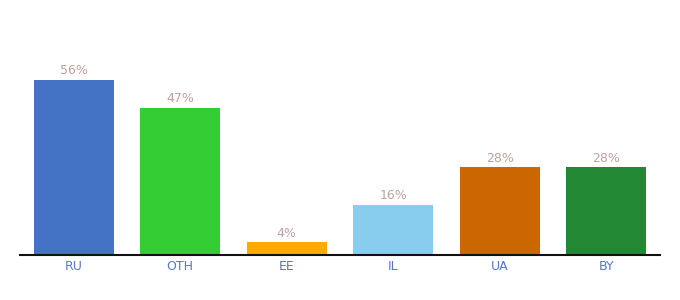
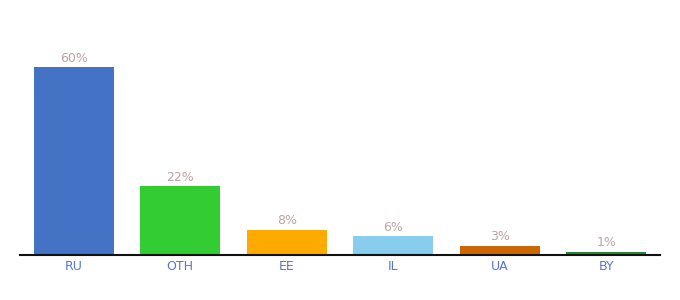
RU: 56% -> 60%
OTH: 47% -> 22%
EE: 4% -> 8%
IL: 16% -> 6%
UA: 28% -> 3%
BY: 28% -> 1%
